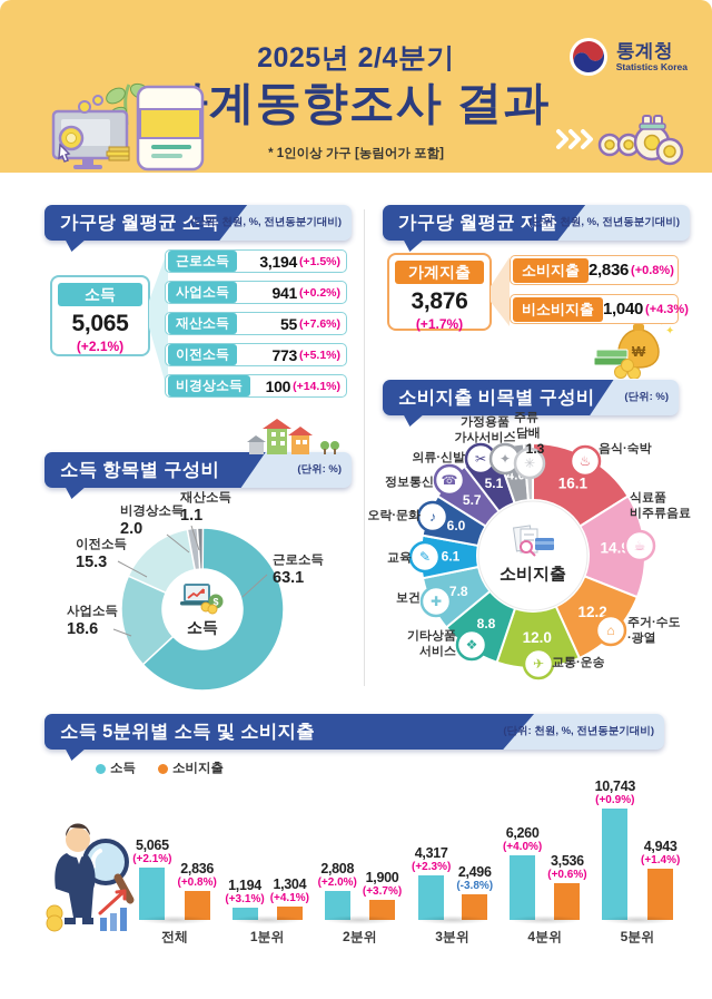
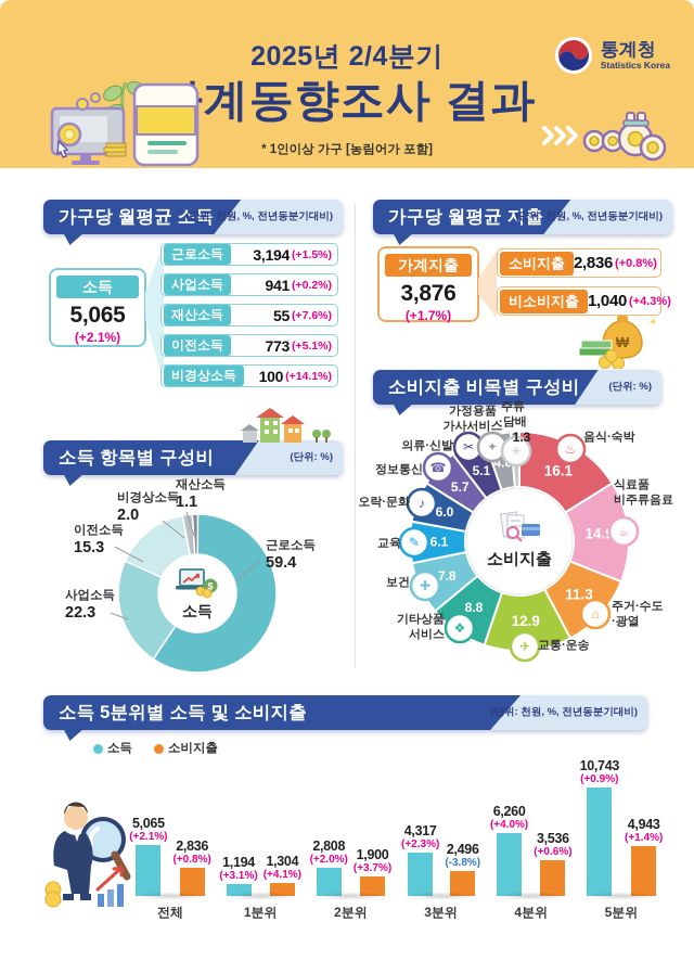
소득 항목별 구성비/근로소득: 63.1 -> 59.4
소득 항목별 구성비/사업소득: 18.6 -> 22.3
소비지출 비목별 구성비/주거·수도·광열: 12.2 -> 11.3
소비지출 비목별 구성비/교통·운송: 12.0 -> 12.9
